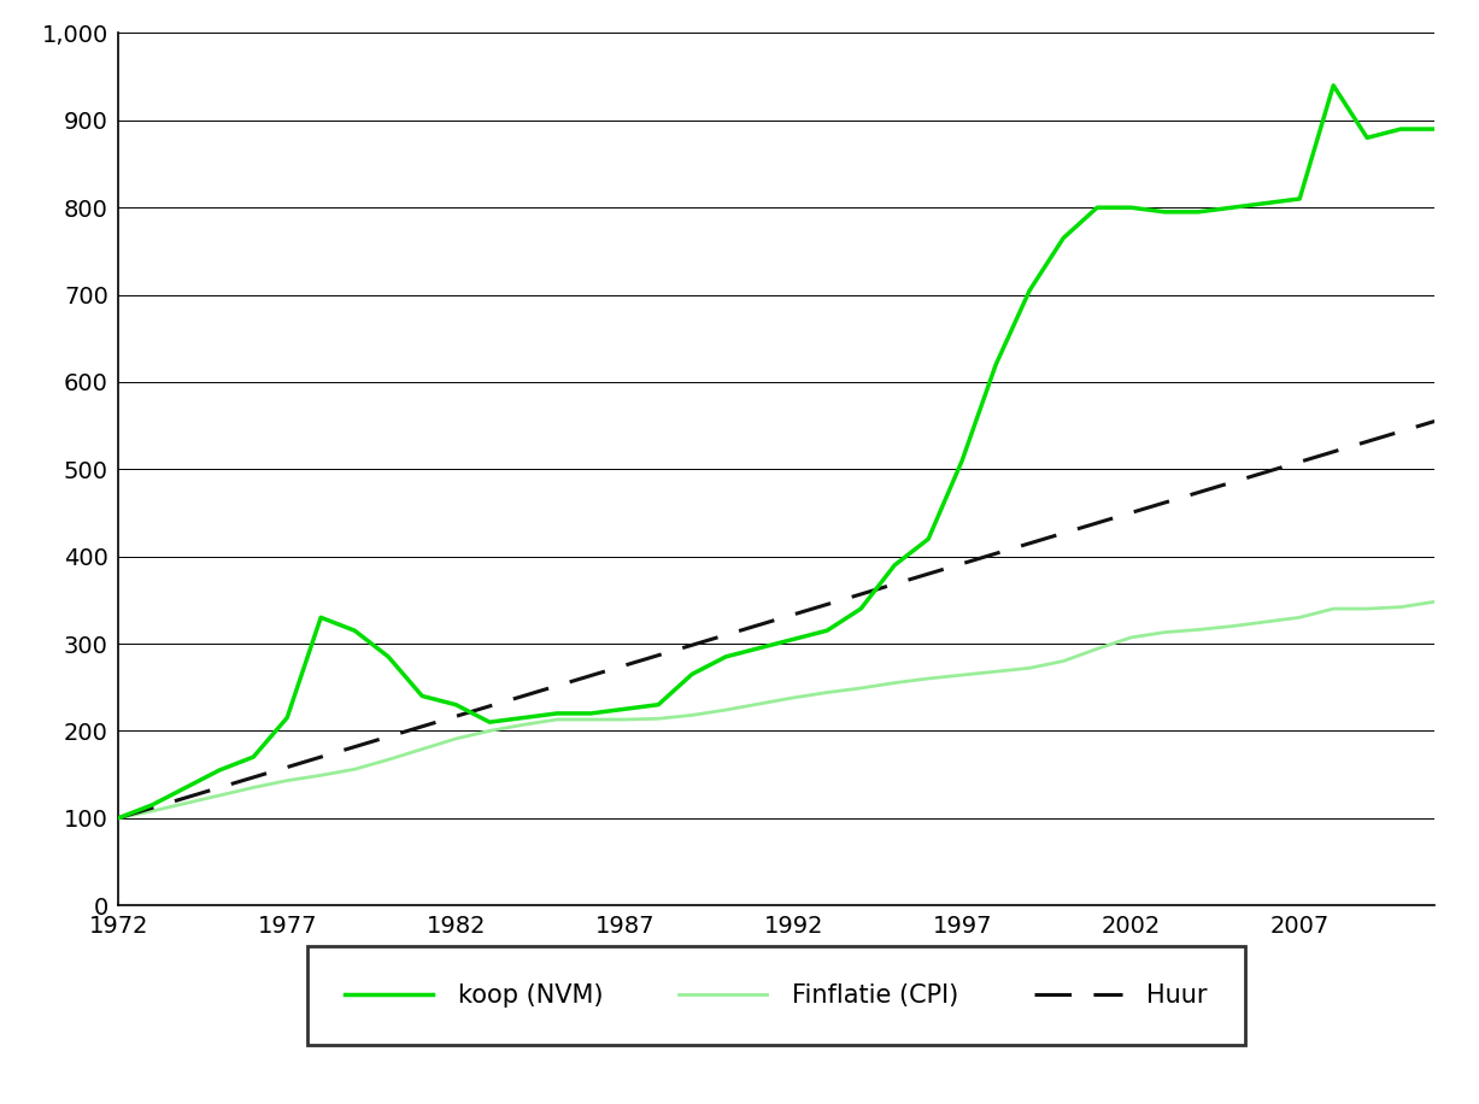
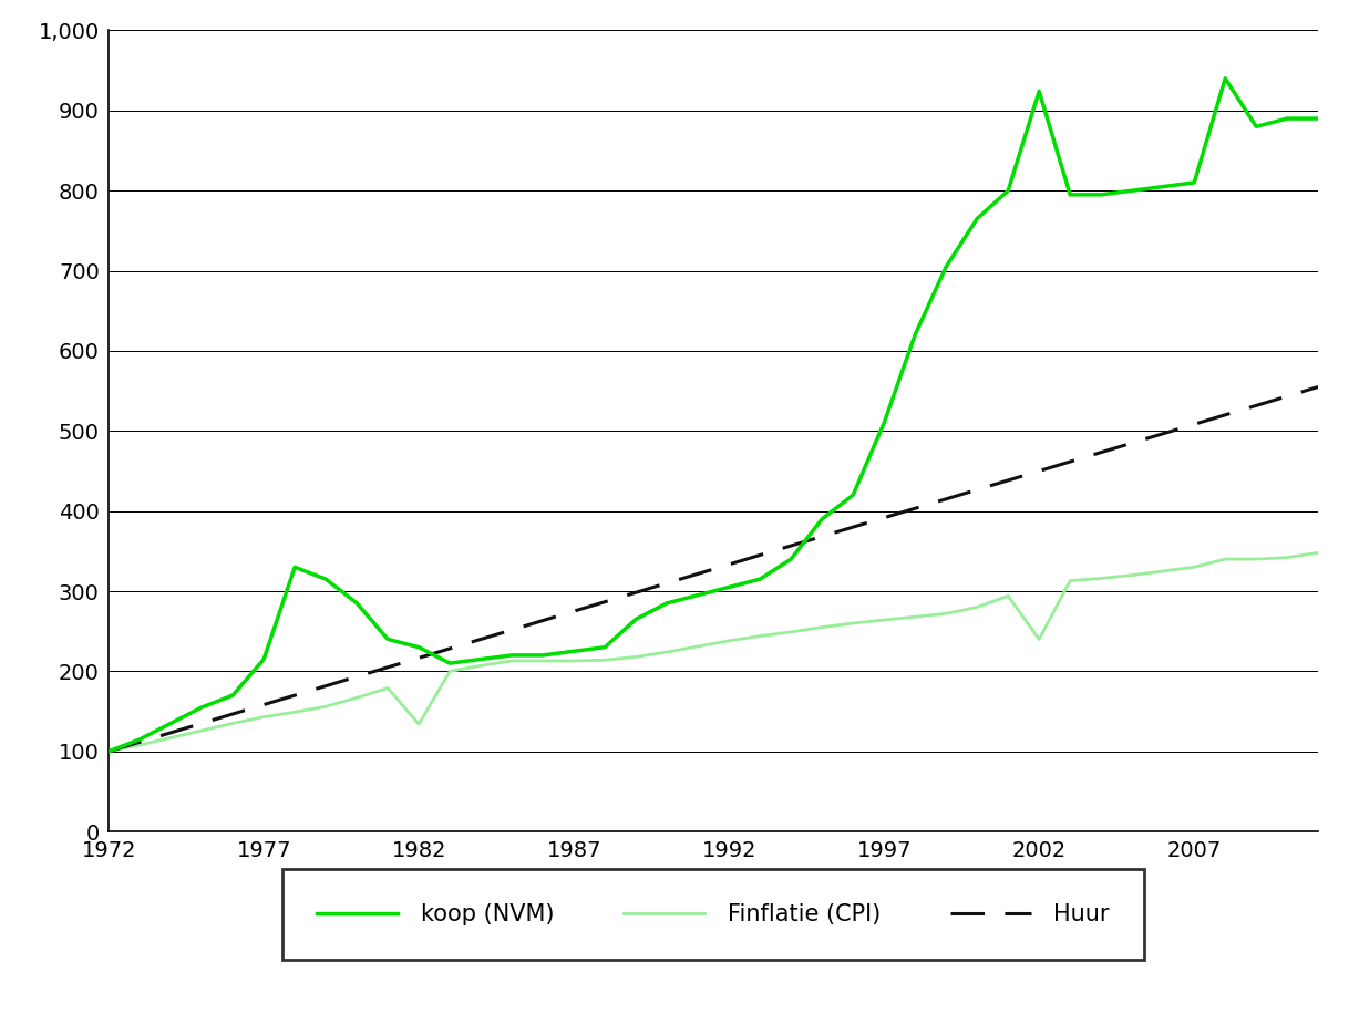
Finflatie (CPI)/1982: 191 -> 134
koop (NVM)/2002: 800 -> 924
Finflatie (CPI)/2002: 307 -> 240
